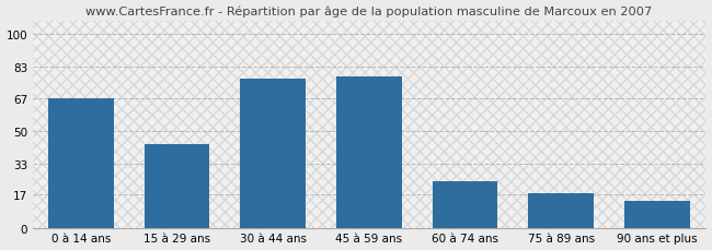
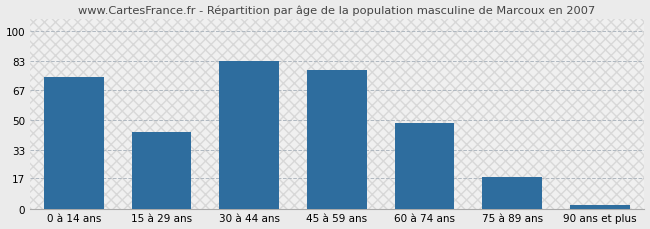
0 à 14 ans: 67 -> 74
30 à 44 ans: 77 -> 83
60 à 74 ans: 24 -> 48
90 ans et plus: 14 -> 2
